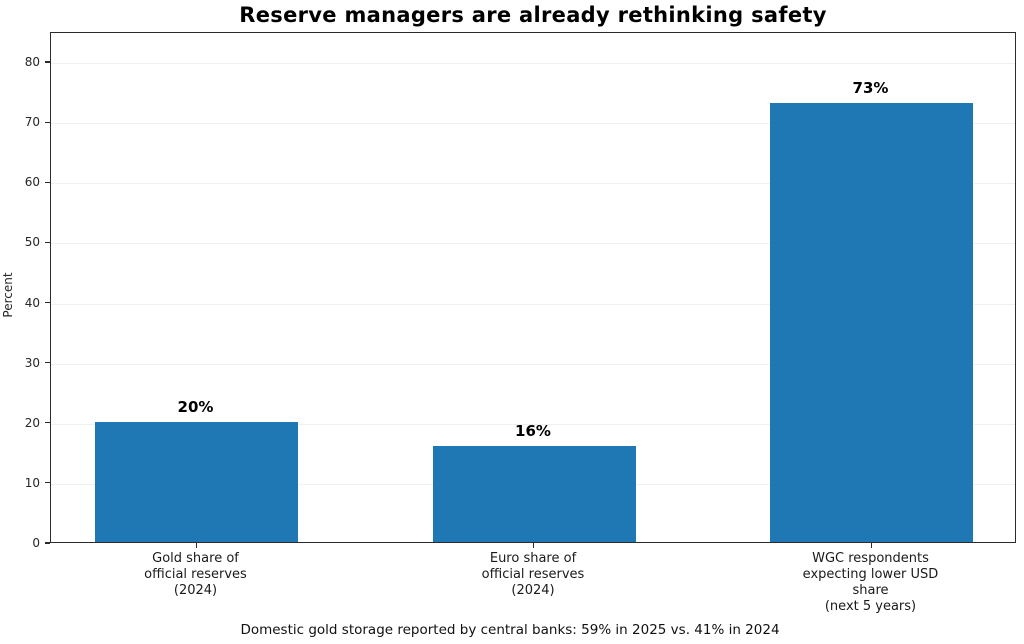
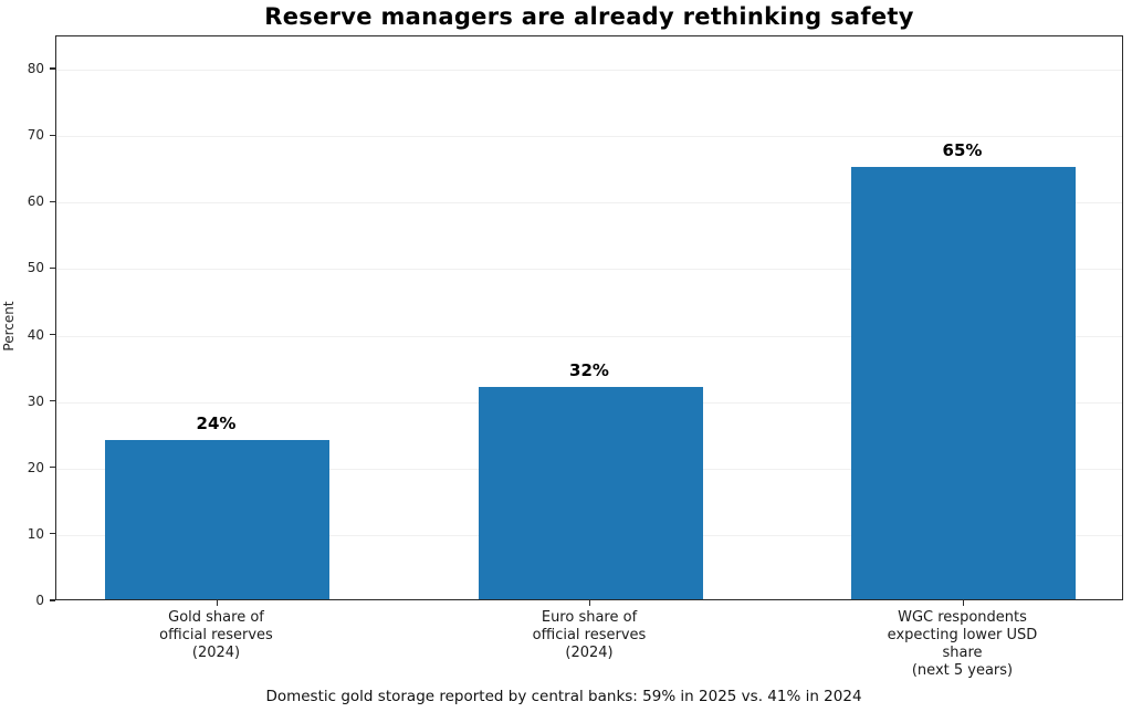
Gold share of official reserves (2024): 20% -> 24%
Euro share of official reserves (2024): 16% -> 32%
WGC respondents expecting lower USD share (next 5 years): 73% -> 65%
